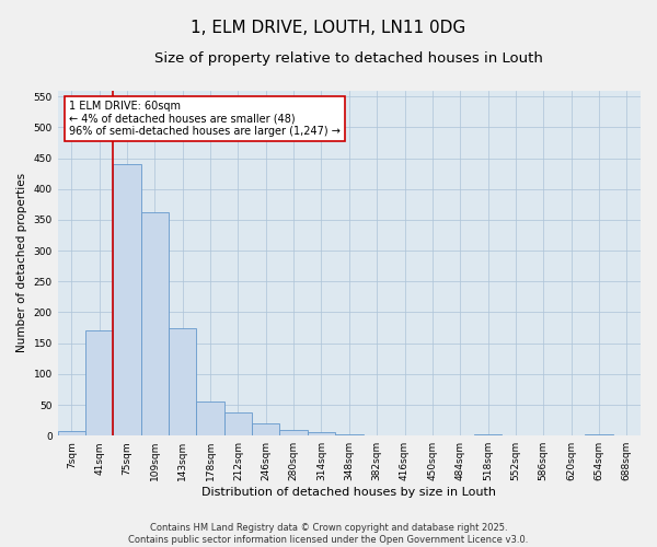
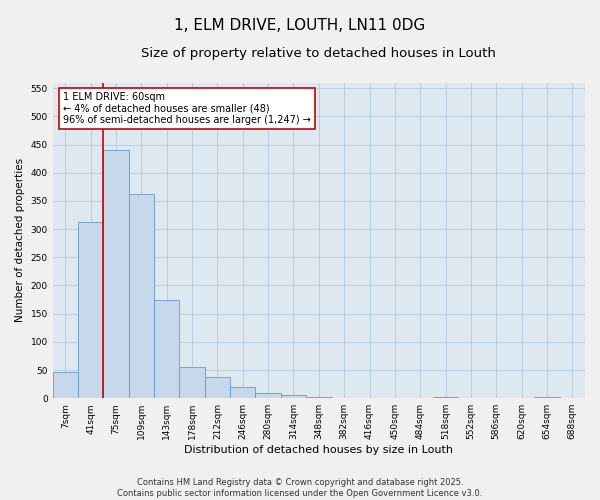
7sqm: 8 -> 46
41sqm: 170 -> 312
